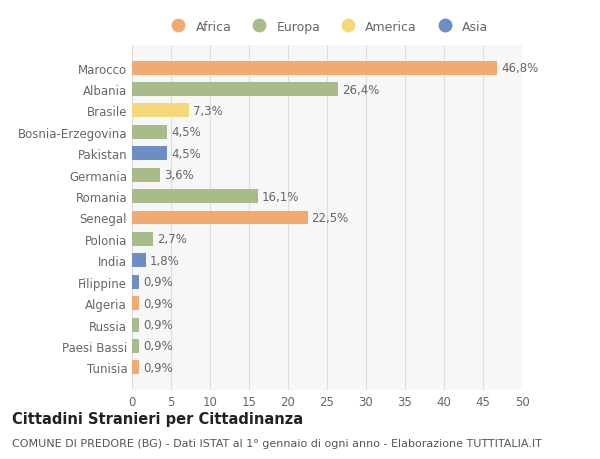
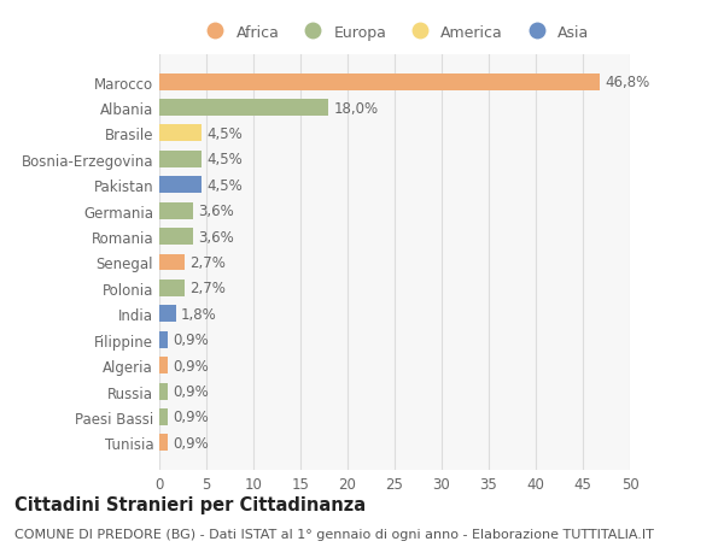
Albania: 26,4% -> 18,0%
Brasile: 7,3% -> 4,5%
Romania: 16,1% -> 3,6%
Senegal: 22,5% -> 2,7%
